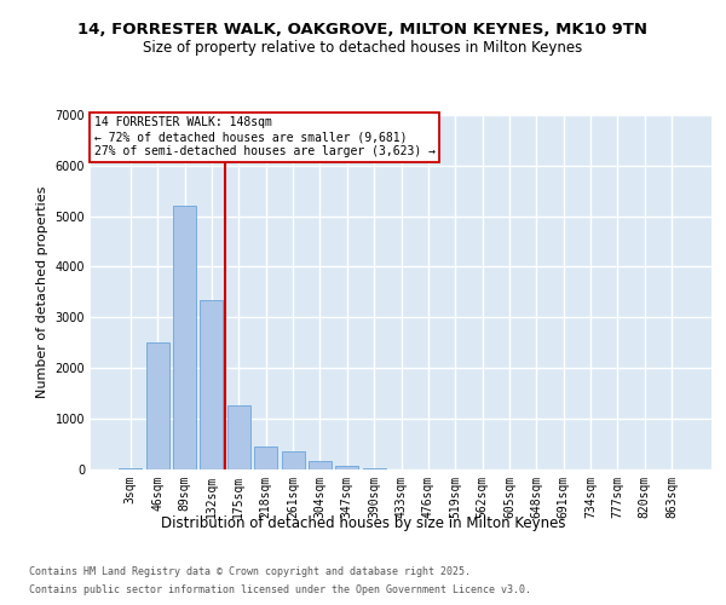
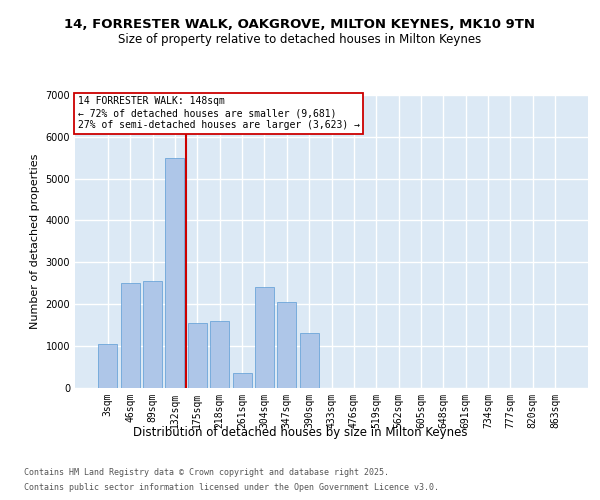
3sqm: 0 -> 1050
89sqm: 5200 -> 2550
132sqm: 3350 -> 5500
175sqm: 1250 -> 1550
218sqm: 450 -> 1600
304sqm: 150 -> 2400
347sqm: 50 -> 2050
390sqm: 20 -> 1300
